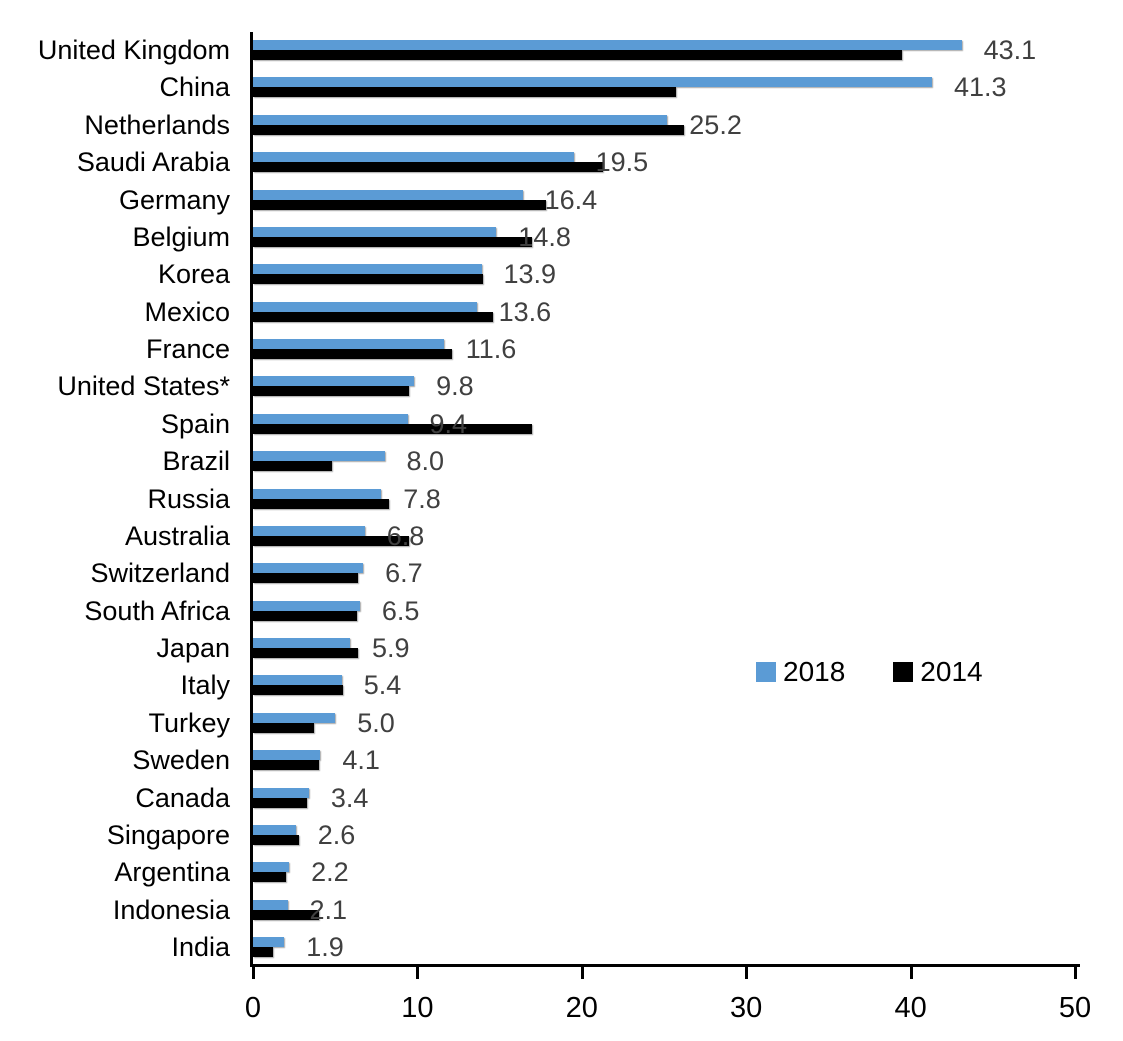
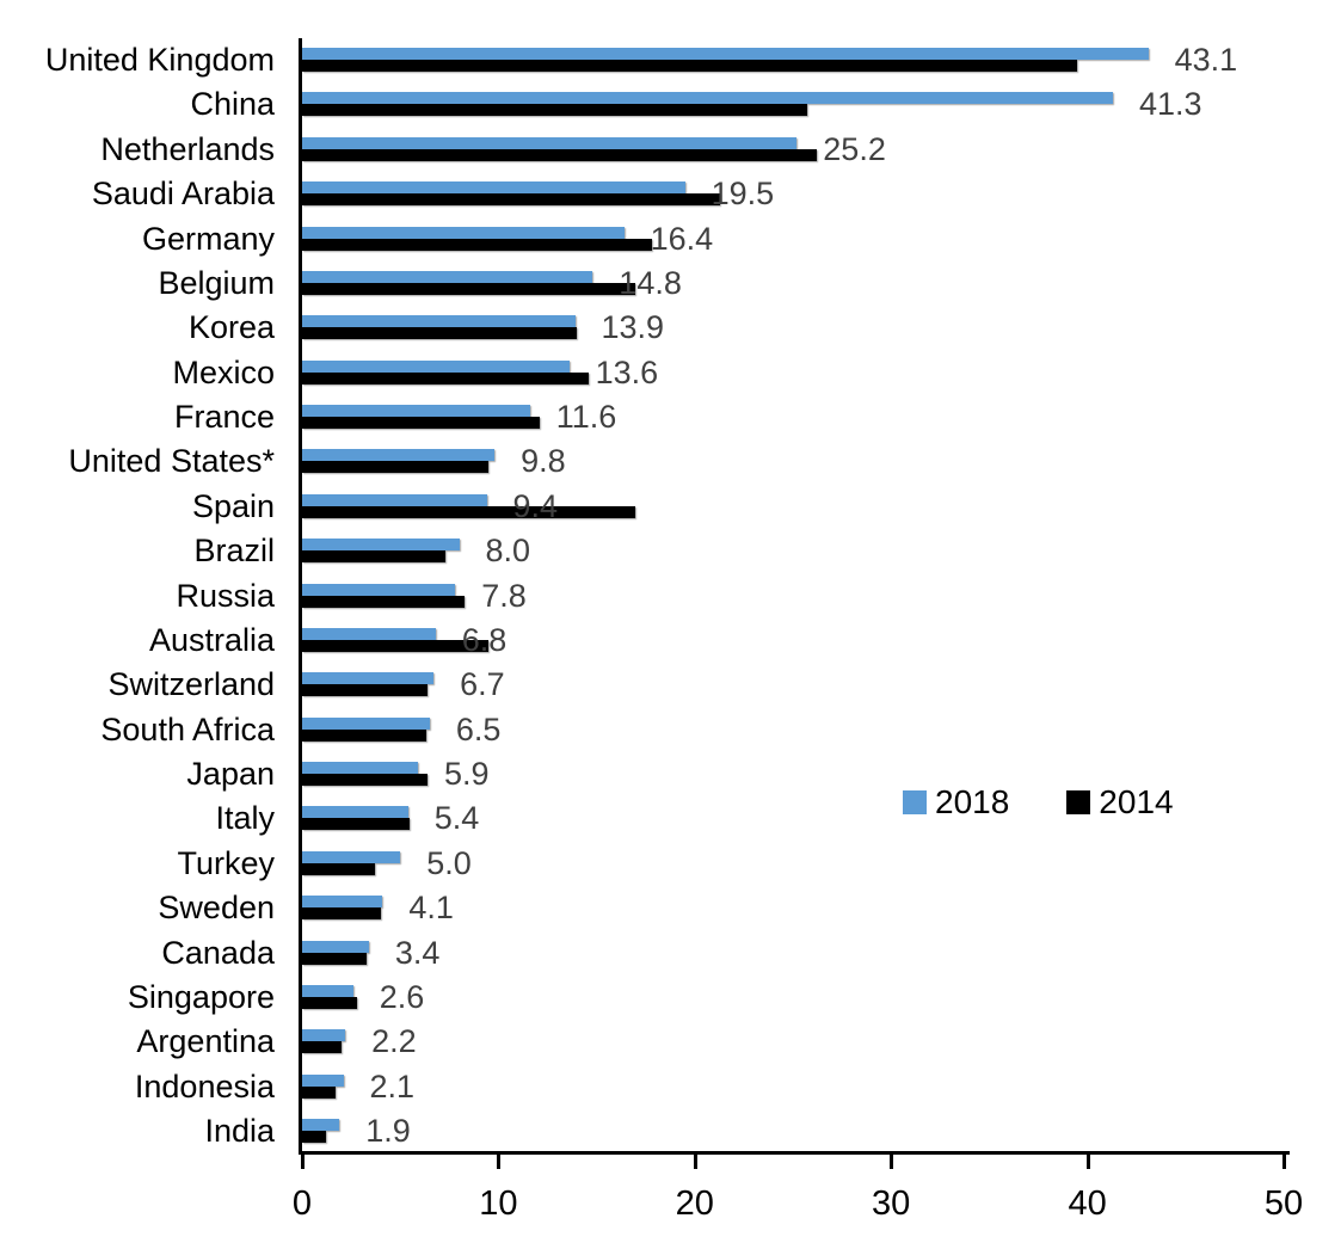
2014/Brazil: 4.8 -> 7.3
2014/Indonesia: 4.0 -> 1.7
